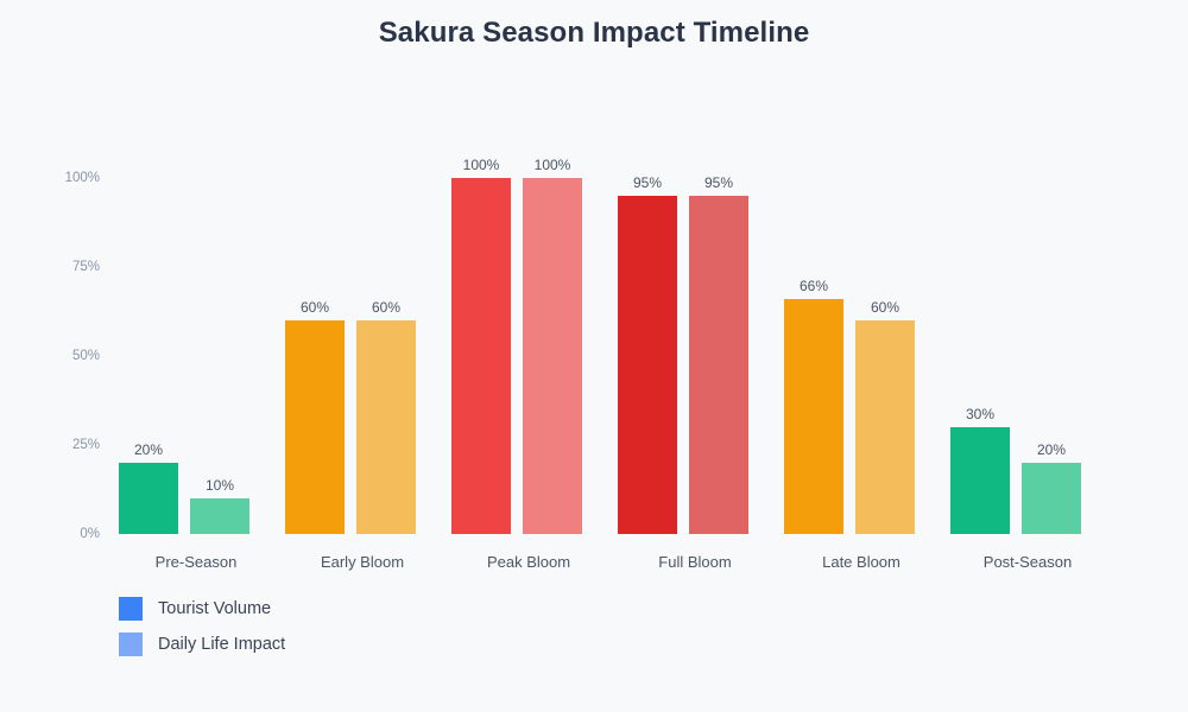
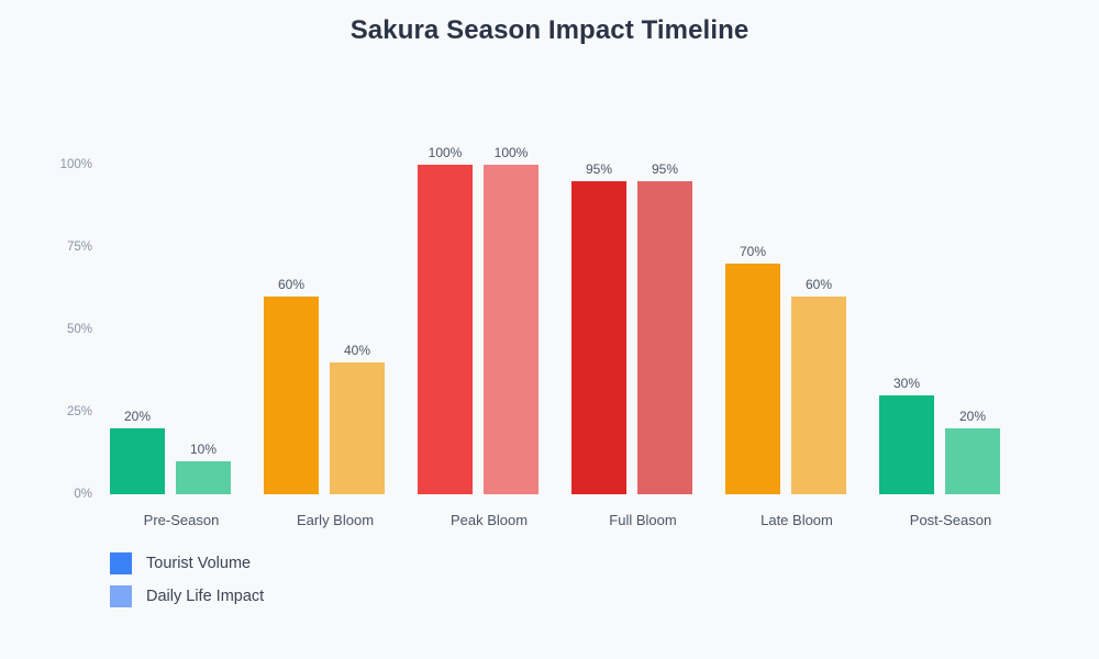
Daily Life Impact/Early Bloom: 60% -> 40%
Tourist Volume/Late Bloom: 66% -> 70%
